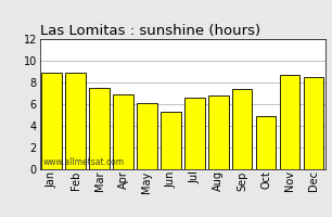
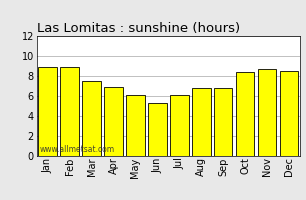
Jul: 6.6 -> 6.1
Sep: 7.4 -> 6.8
Oct: 4.9 -> 8.4
